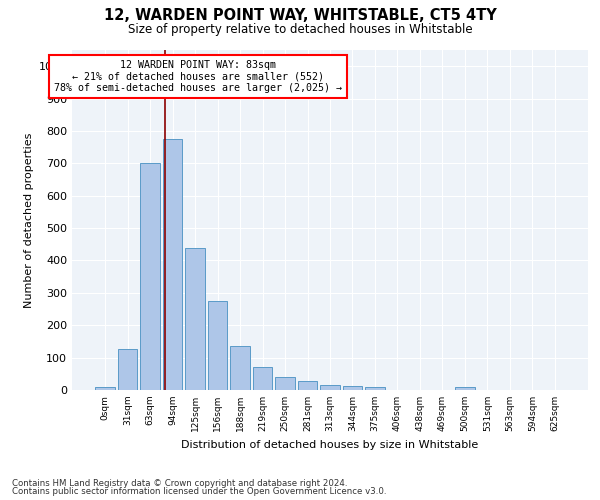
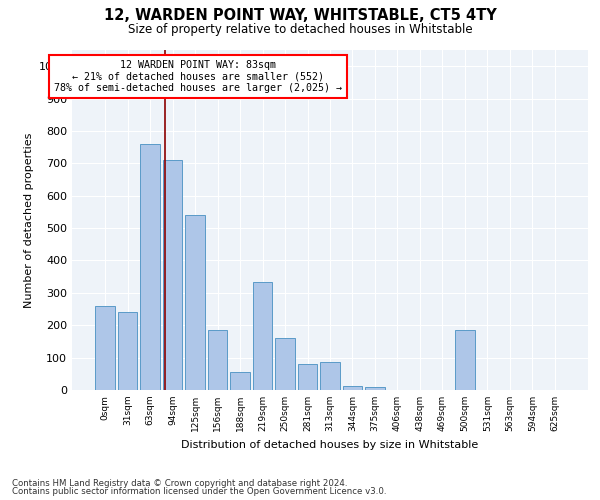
0sqm: 8 -> 260
31sqm: 128 -> 240
63sqm: 700 -> 760
94sqm: 775 -> 710
125sqm: 440 -> 540
156sqm: 275 -> 185
188sqm: 135 -> 55
219sqm: 70 -> 335
250sqm: 40 -> 160
281sqm: 28 -> 80
313sqm: 15 -> 85
500sqm: 10 -> 185
